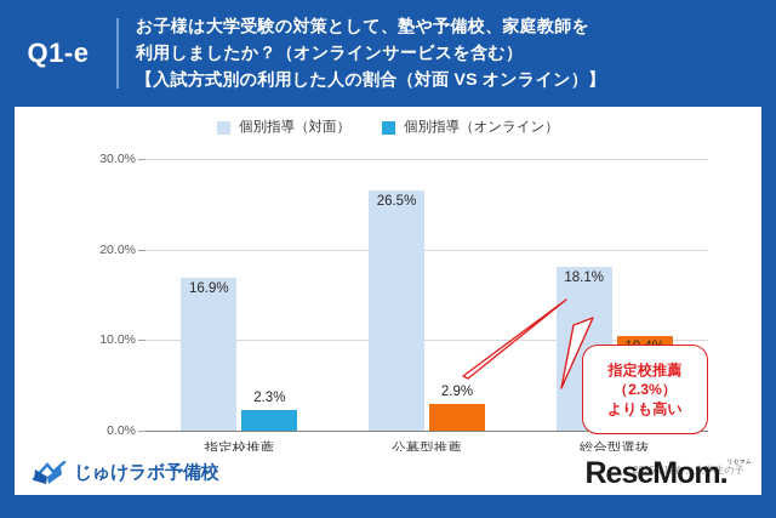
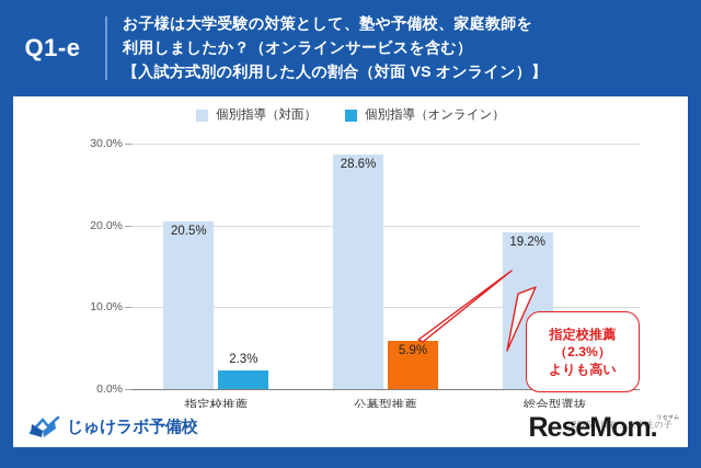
個別指導（対面）/指定校推薦: 16.9% -> 20.5%
個別指導（対面）/公募型推薦: 26.5% -> 28.6%
個別指導（オンライン）/公募型推薦: 2.9% -> 5.9%
個別指導（対面）/総合型選抜: 18.1% -> 19.2%
個別指導（オンライン）/総合型選抜: 10.4% -> 4.0%
